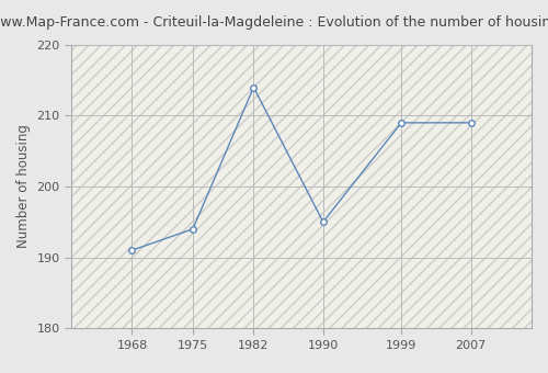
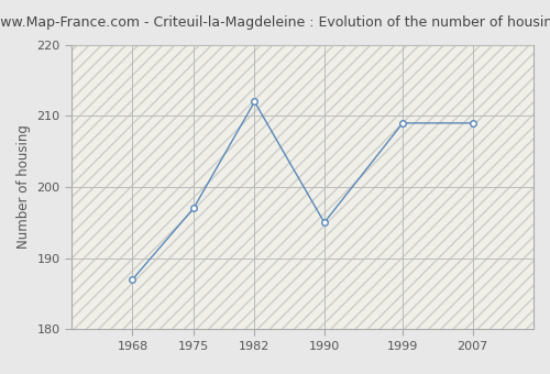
1968: 191 -> 187
1975: 194 -> 197
1982: 214 -> 212
